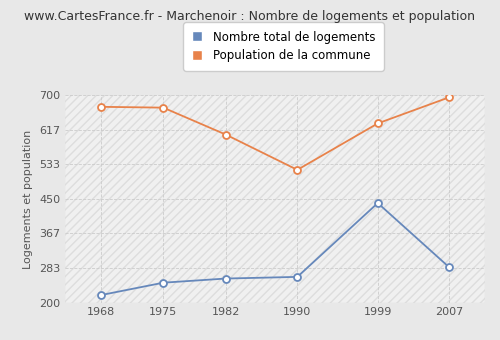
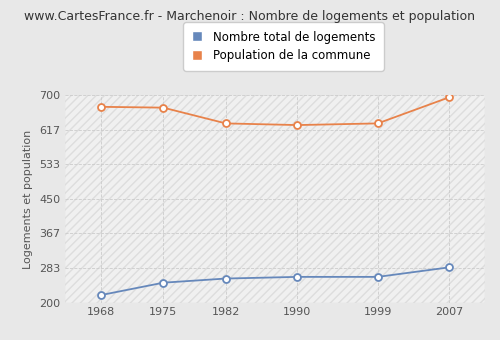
Population de la commune/1982: 605 -> 632
Population de la commune/1990: 520 -> 628
Nombre total de logements/1999: 440 -> 262
